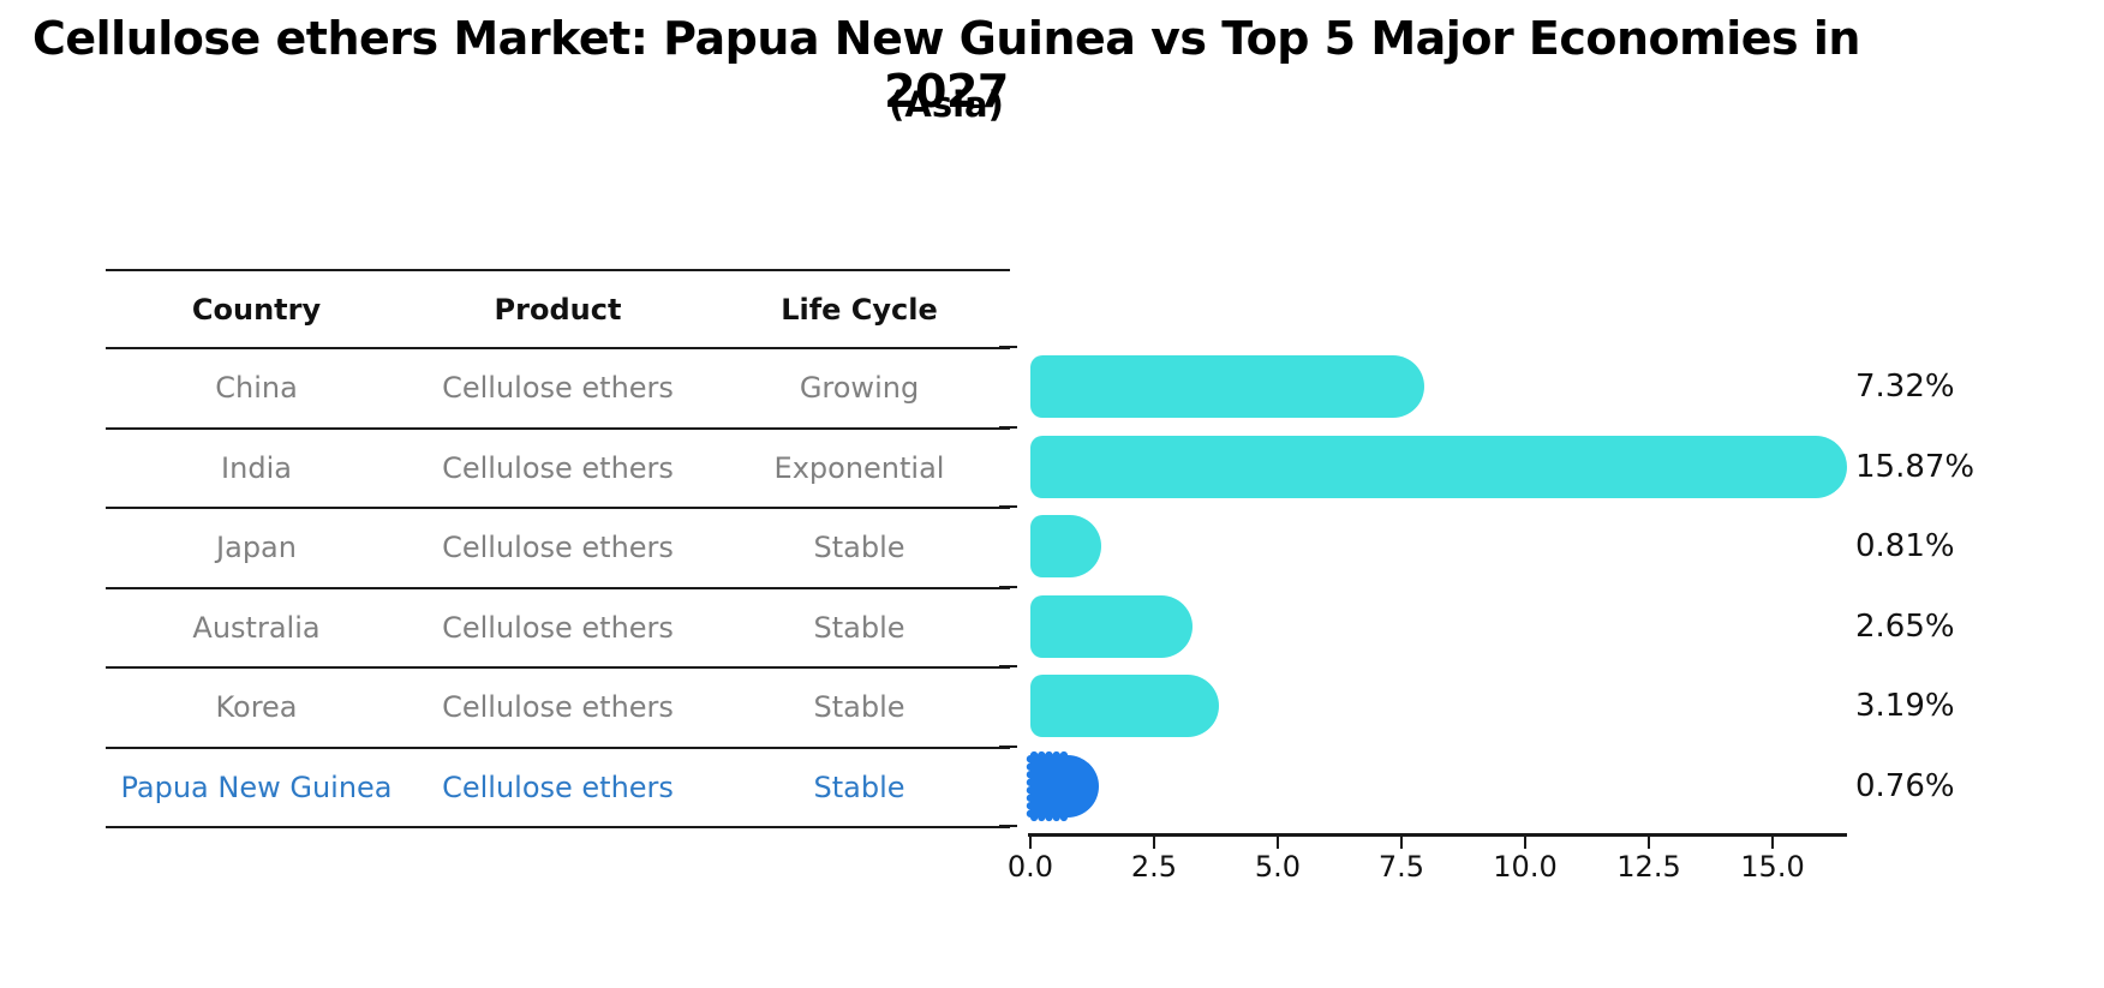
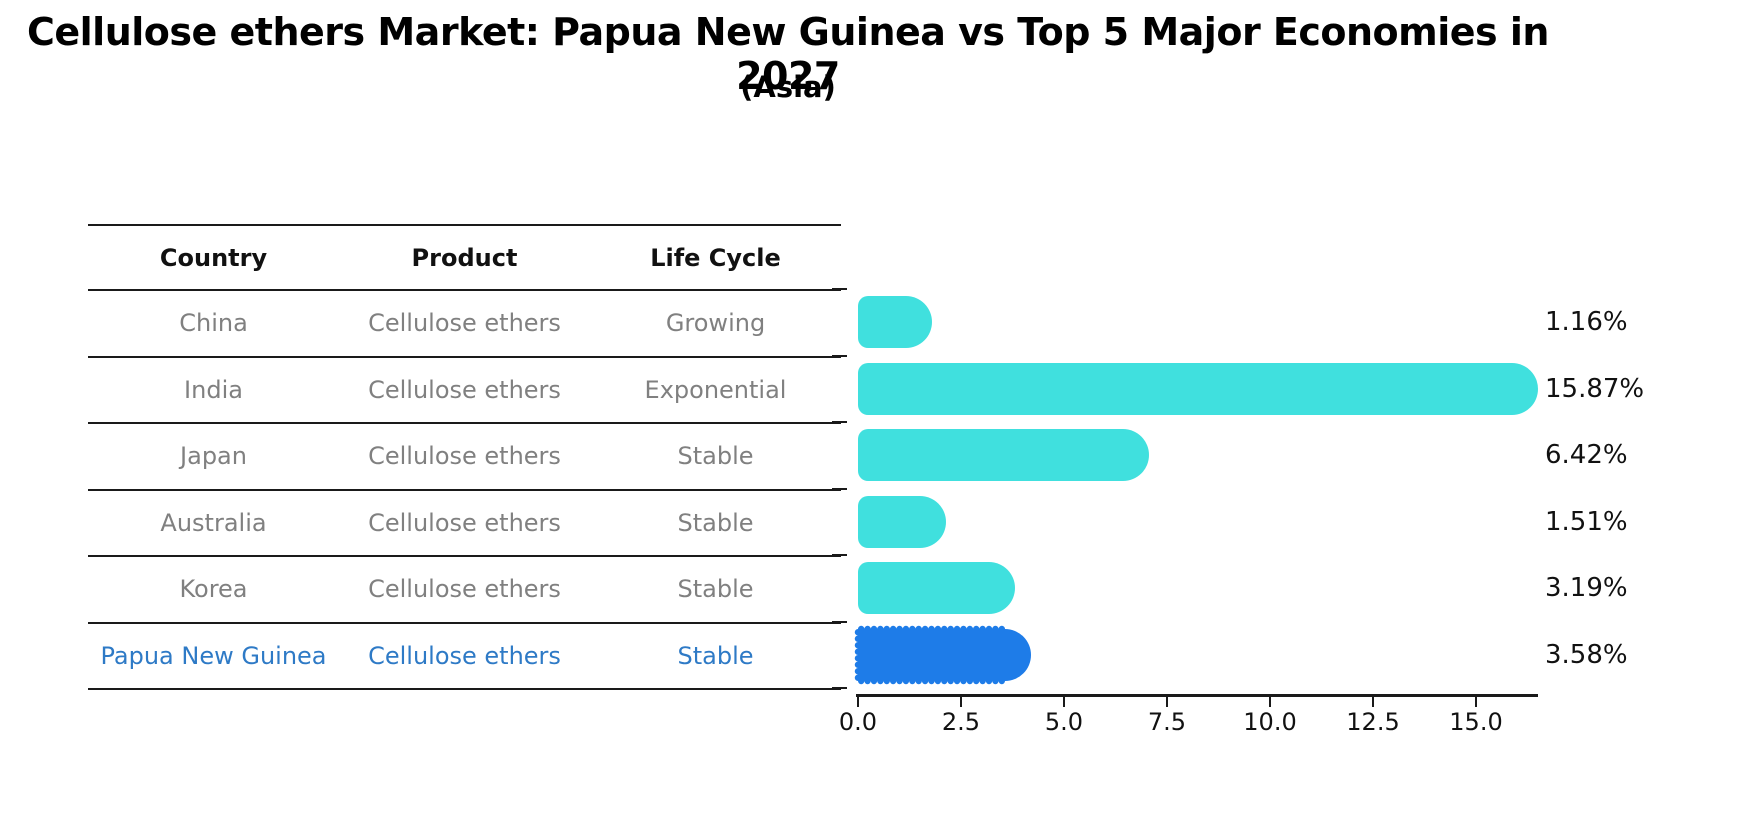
China: 7.32% -> 1.16%
Japan: 0.81% -> 6.42%
Australia: 2.65% -> 1.51%
Papua New Guinea: 0.76% -> 3.58%
